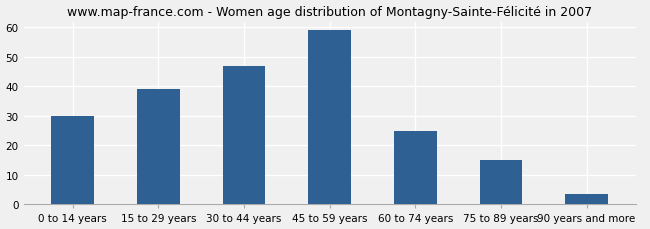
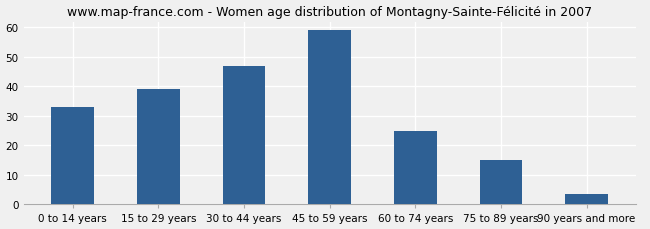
0 to 14 years: 30.0 -> 33.0
